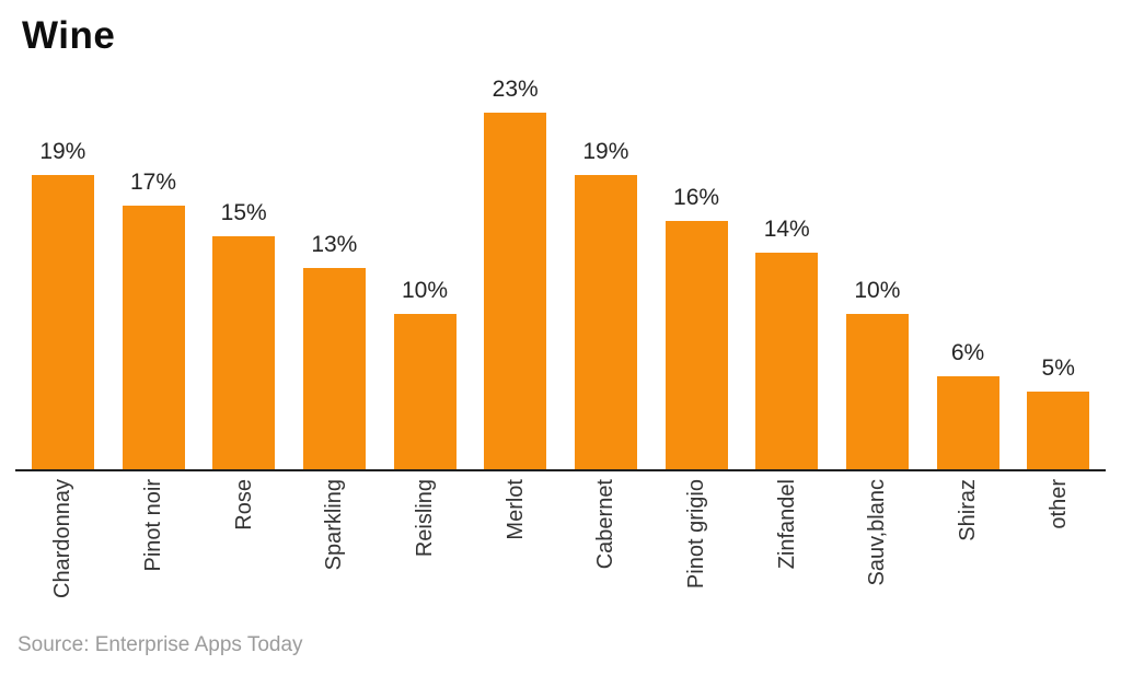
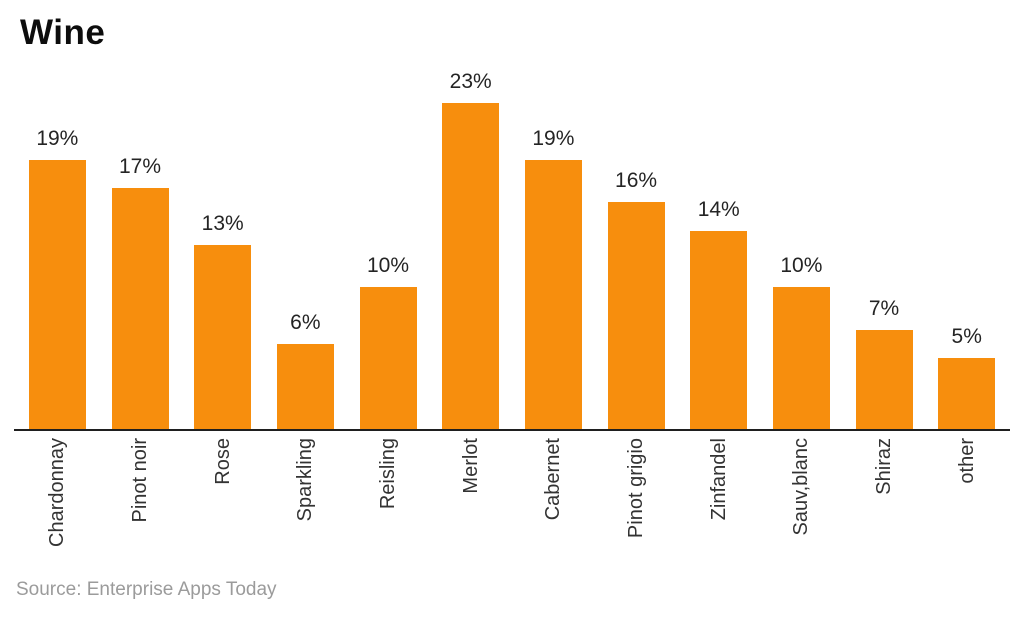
Rose: 15% -> 13%
Sparkling: 13% -> 6%
Shiraz: 6% -> 7%
